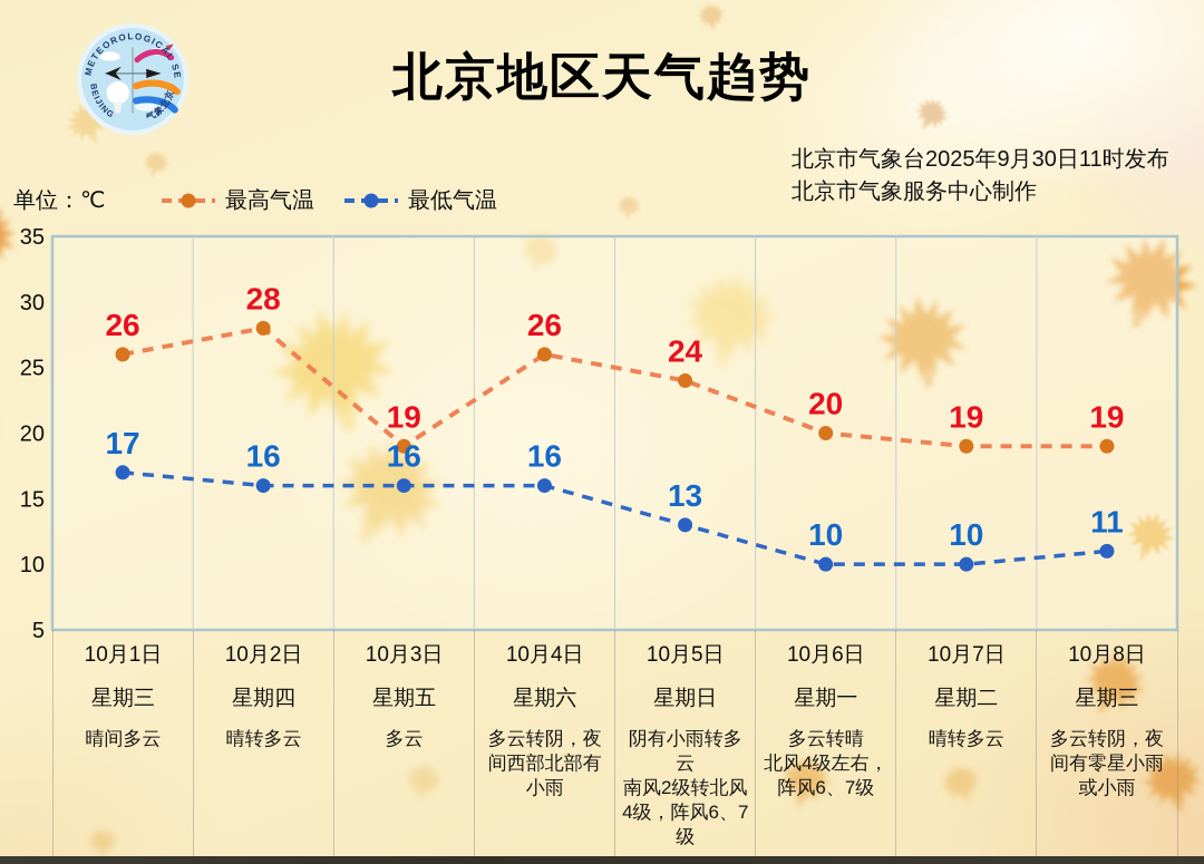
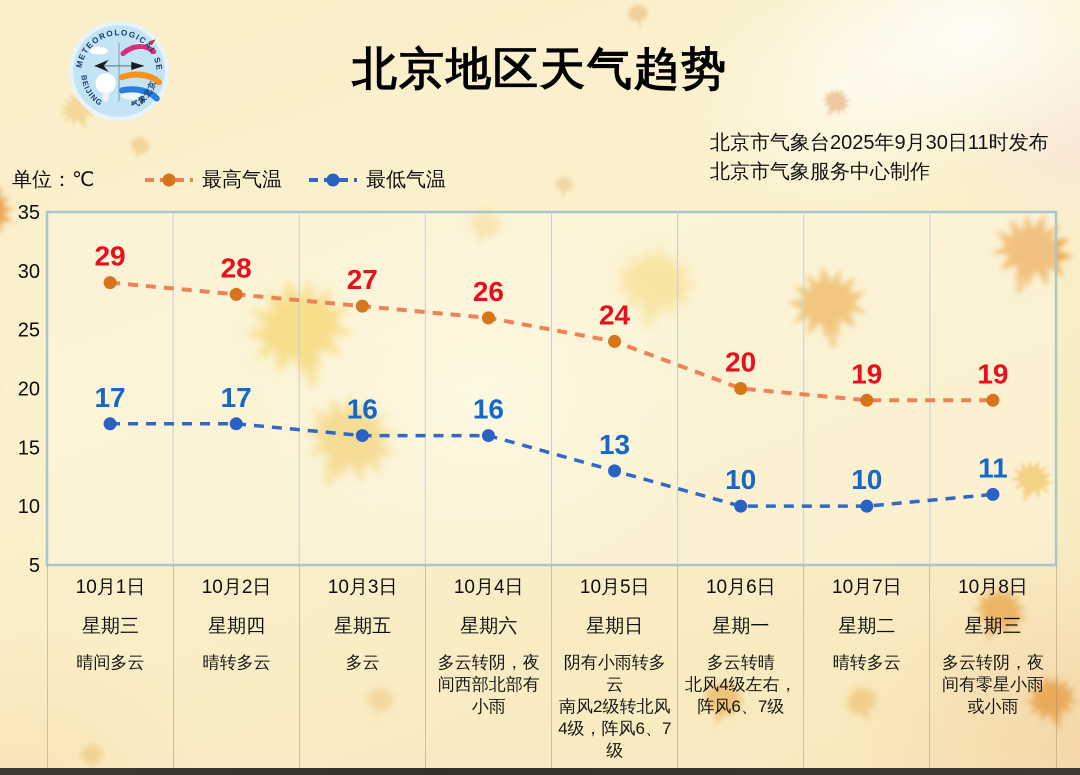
最高气温/10月1日: 26 -> 29
最低气温/10月2日: 16 -> 17
最高气温/10月3日: 19 -> 27
